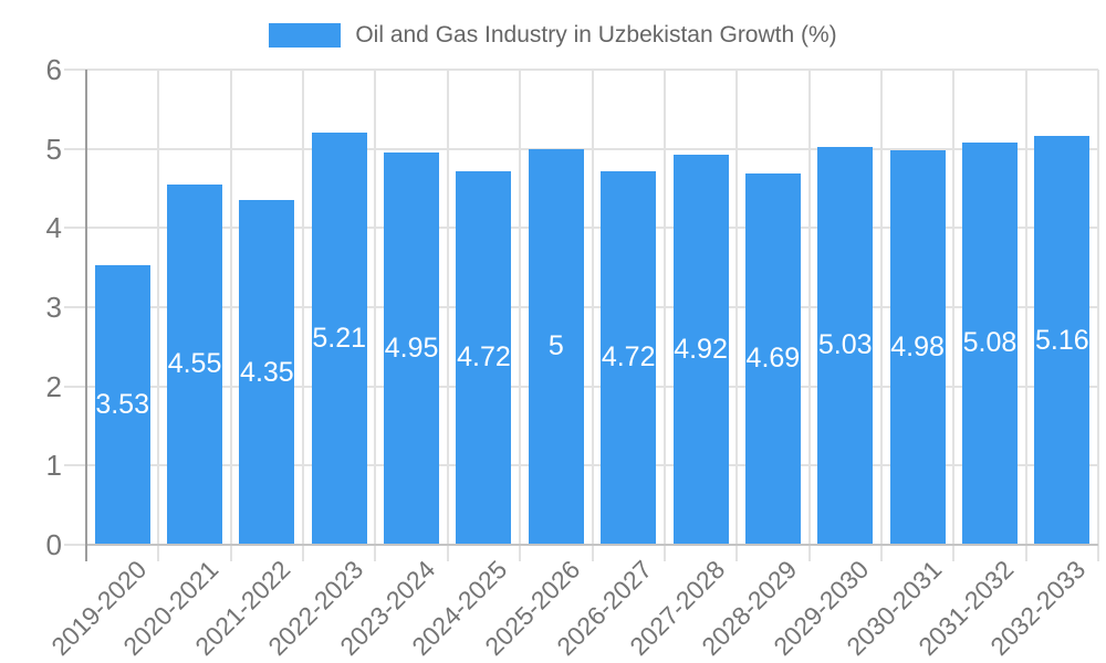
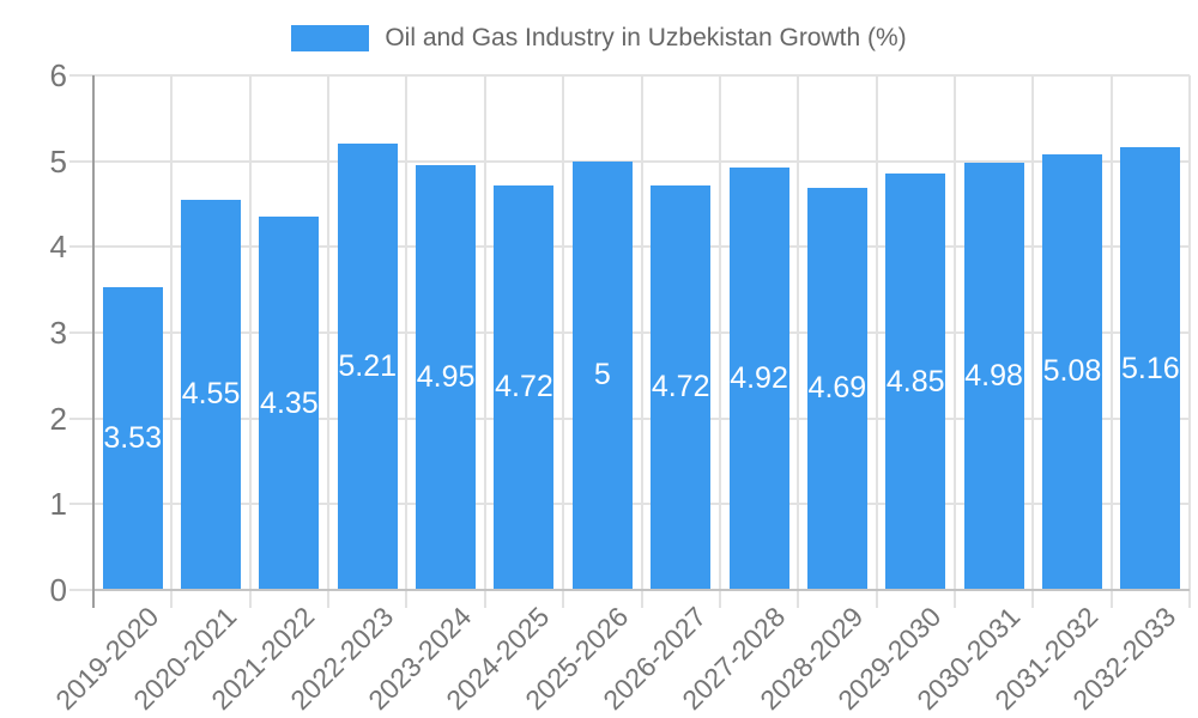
2029-2030: 5.03 -> 4.85
